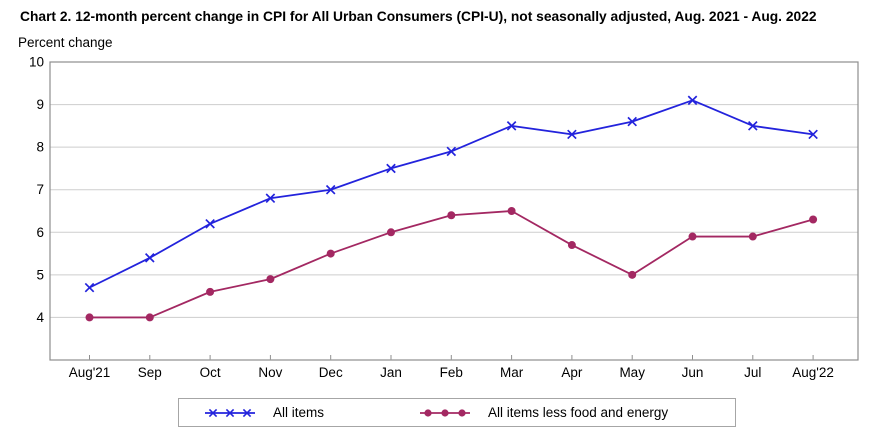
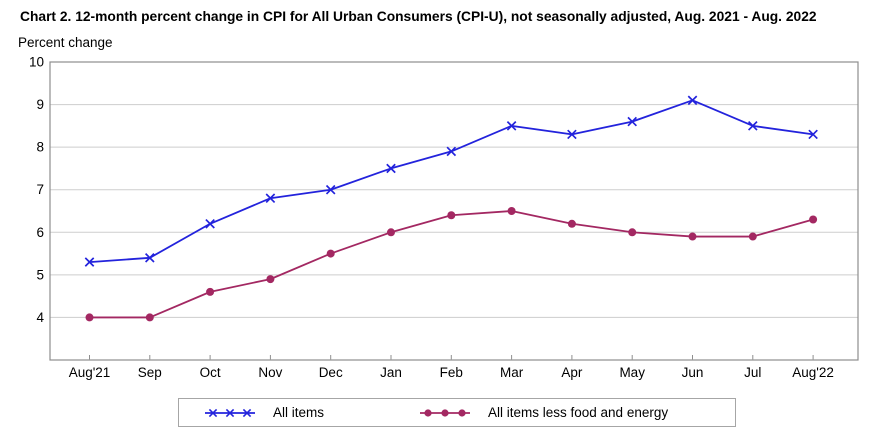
All items/Aug'21: 4.7 -> 5.3
All items less food and energy/Apr: 5.7 -> 6.2
All items less food and energy/May: 5.0 -> 6.0
